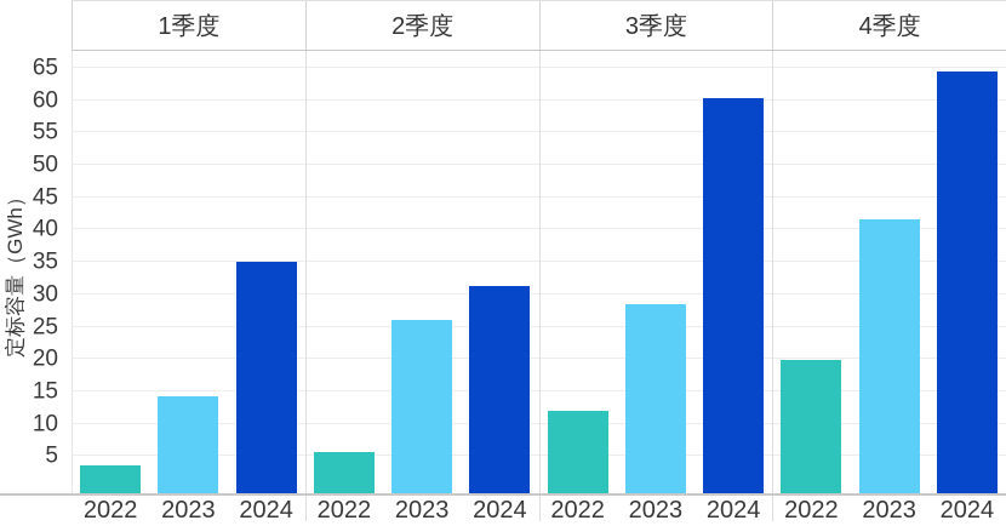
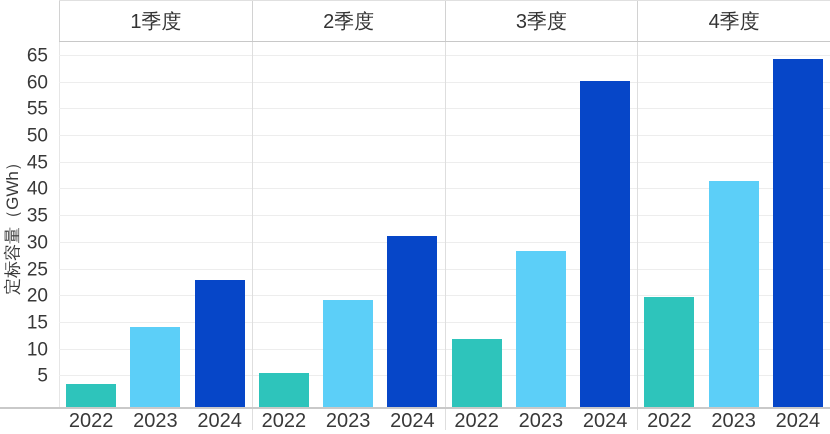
2季度/2023: 26 -> 19
1季度/2024: 35 -> 23
